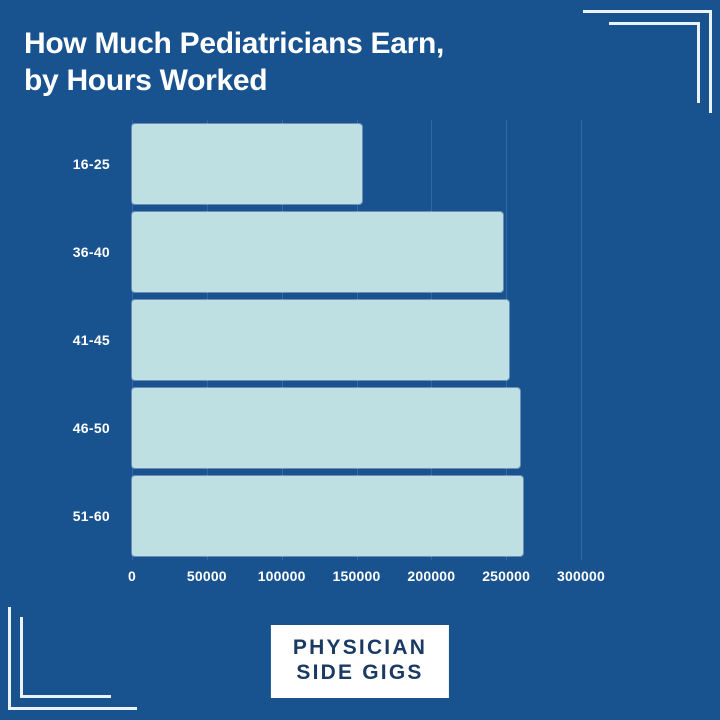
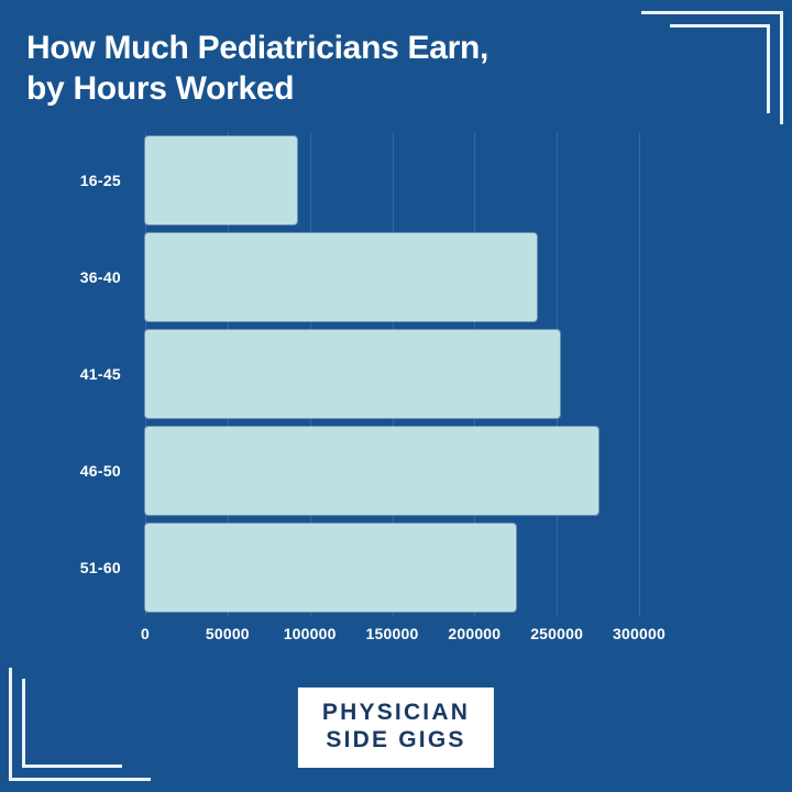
16-25: 154000 -> 92000
36-40: 248000 -> 238000
46-50: 259000 -> 275000
51-60: 261000 -> 225000
